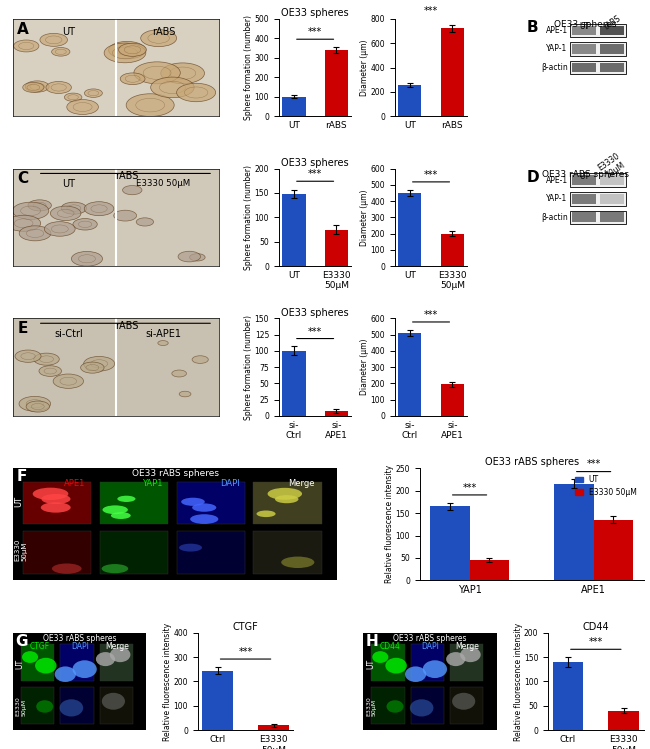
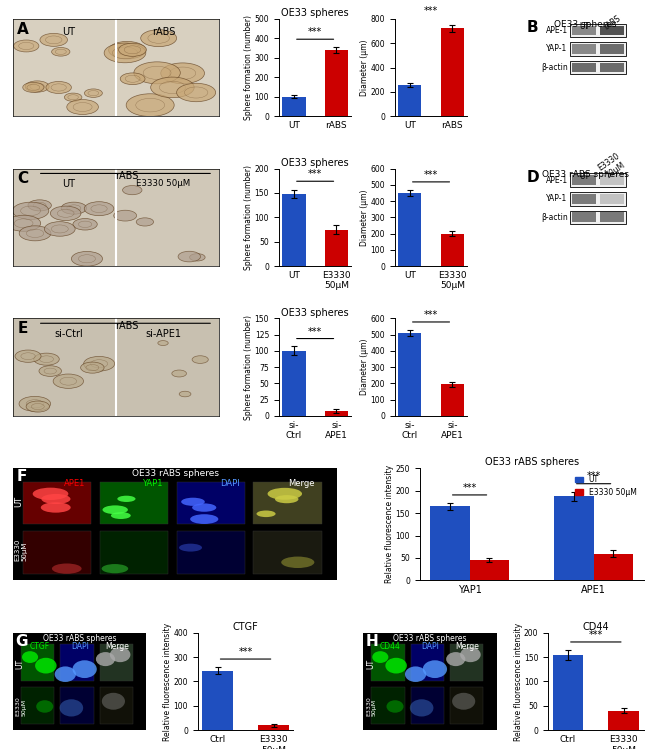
OE33 rABS spheres/UT/APE1: 215 -> 188
OE33 rABS spheres/E3330 50μM/APE1: 135 -> 60
CD44/Ctrl: 140 -> 155
